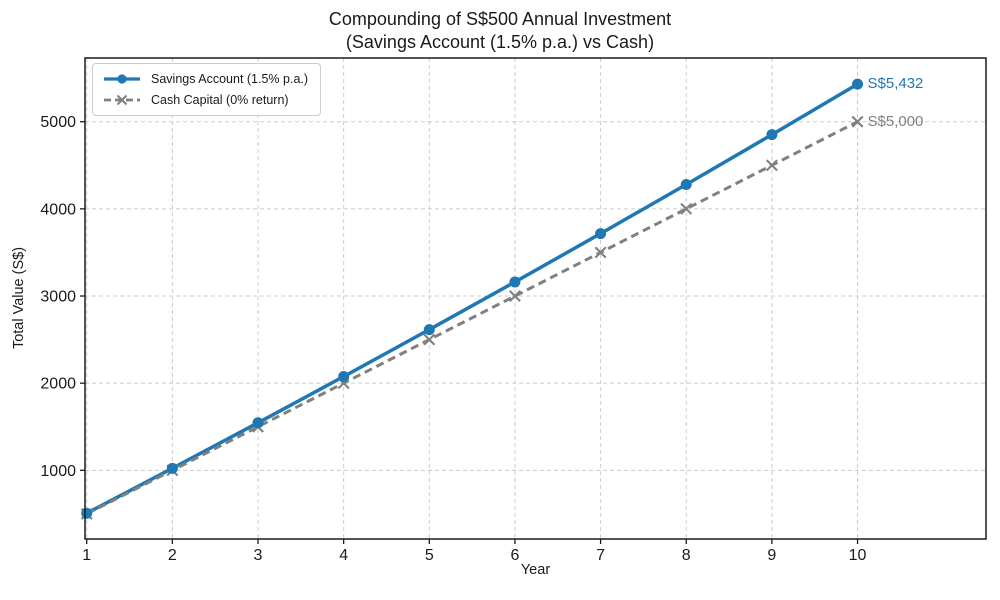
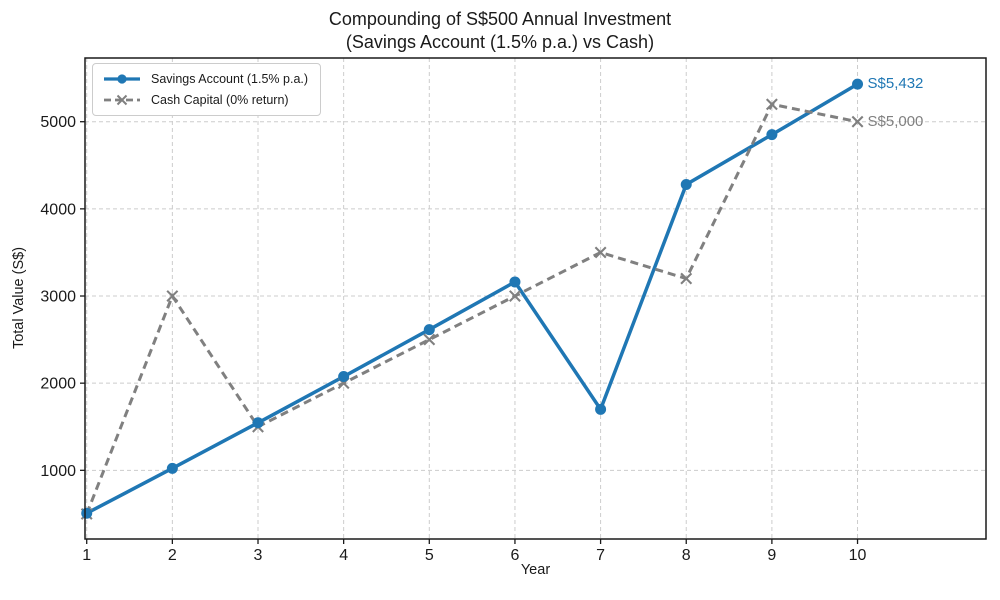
Cash Capital (0% return)/2: 1000 -> 3000
Savings Account (1.5% p.a.)/7: 3700 -> 1700
Cash Capital (0% return)/8: 4000 -> 3200
Cash Capital (0% return)/9: 4500 -> 5200
